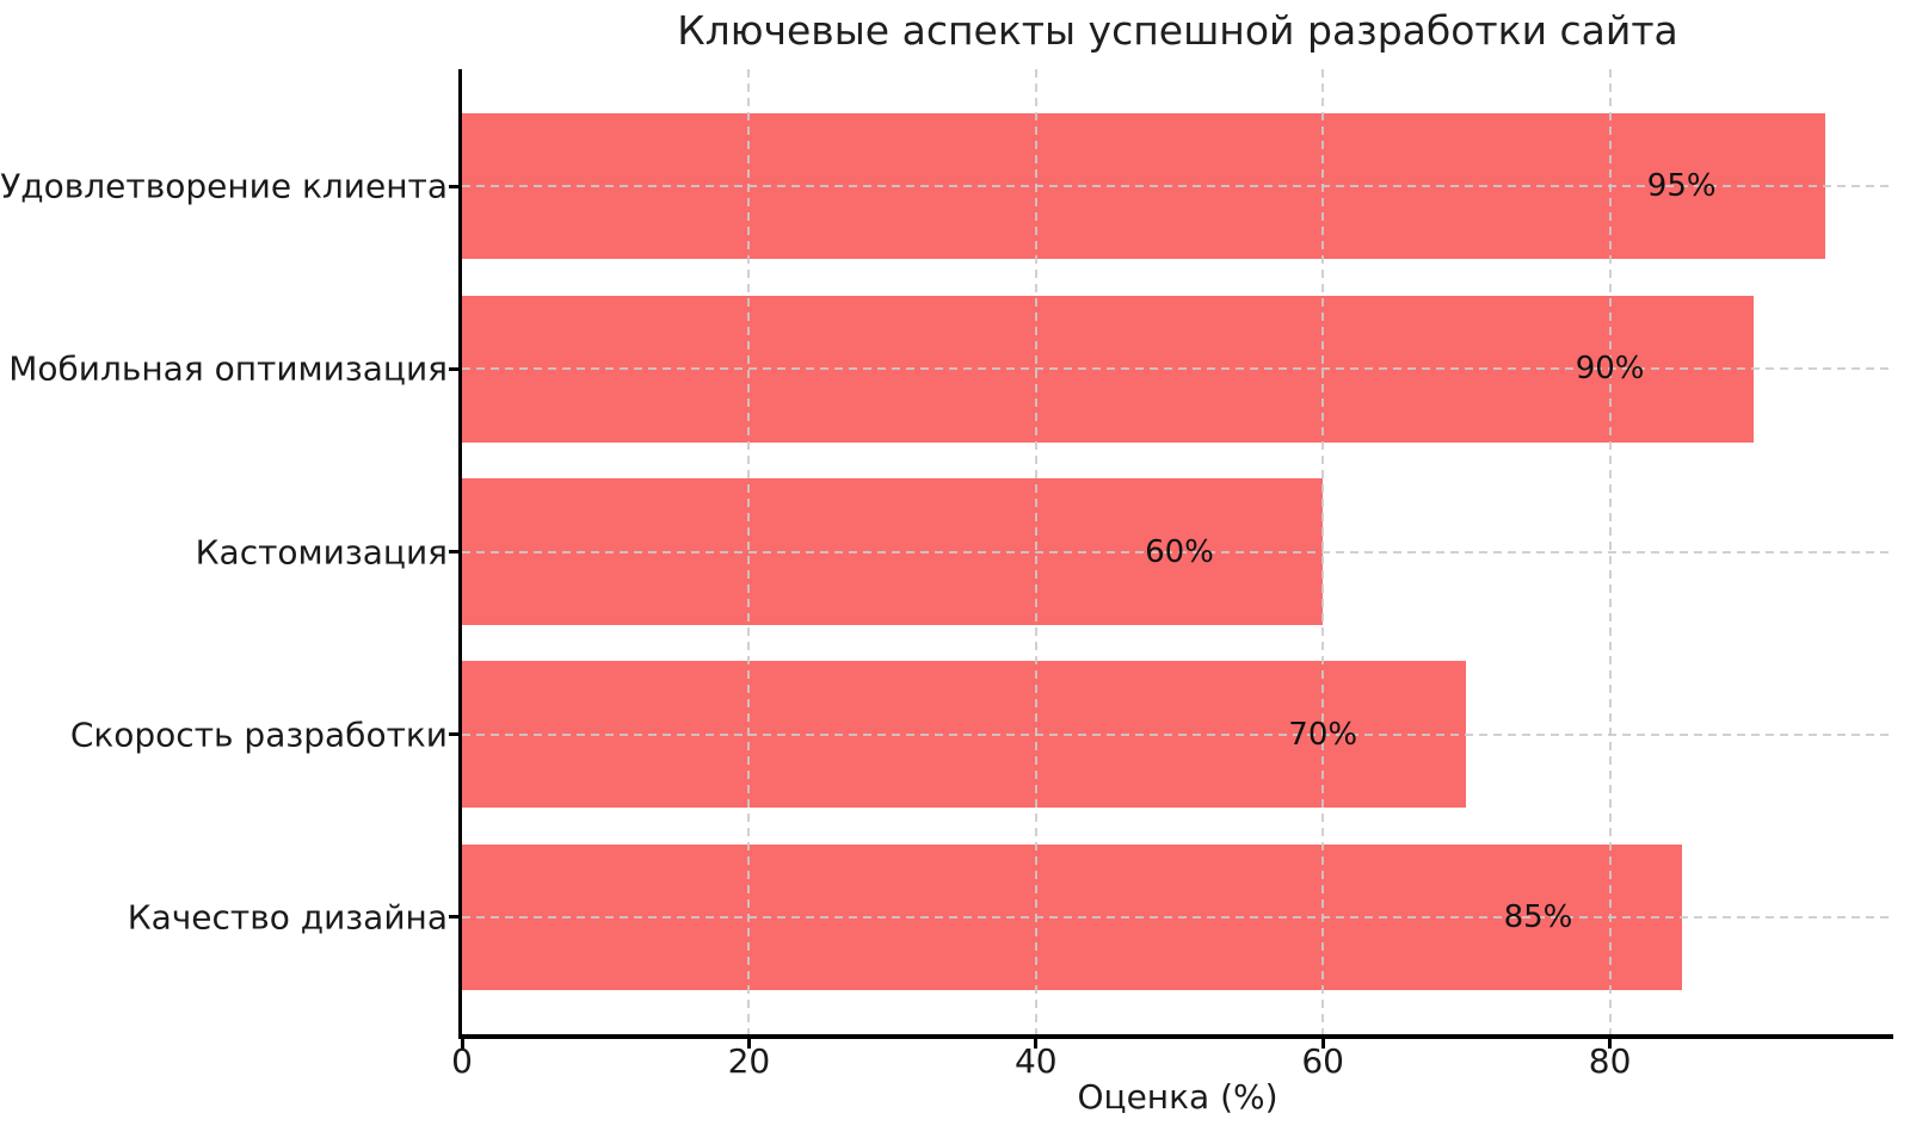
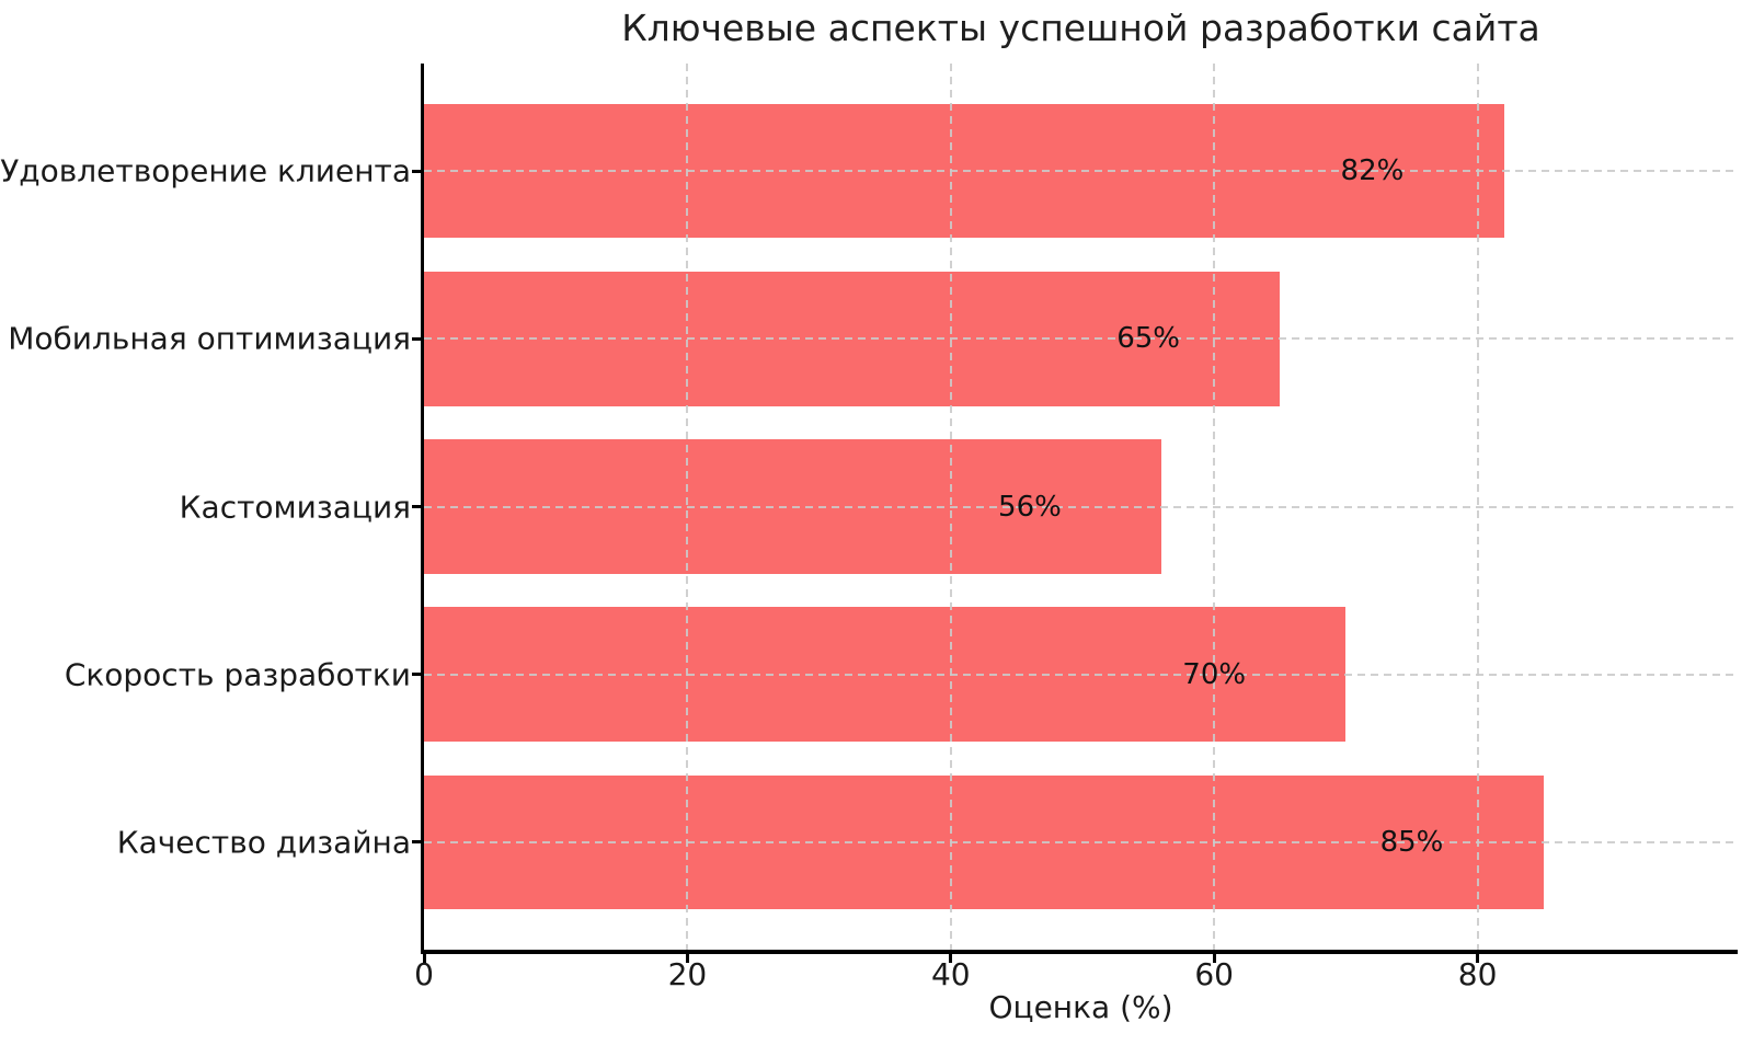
Удовлетворение клиента: 95% -> 82%
Мобильная оптимизация: 90% -> 65%
Кастомизация: 60% -> 56%
